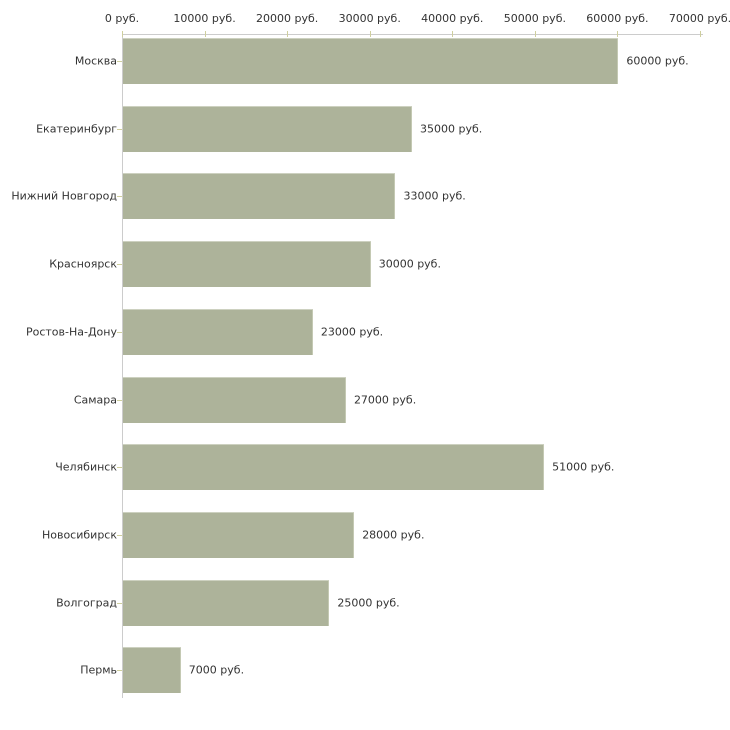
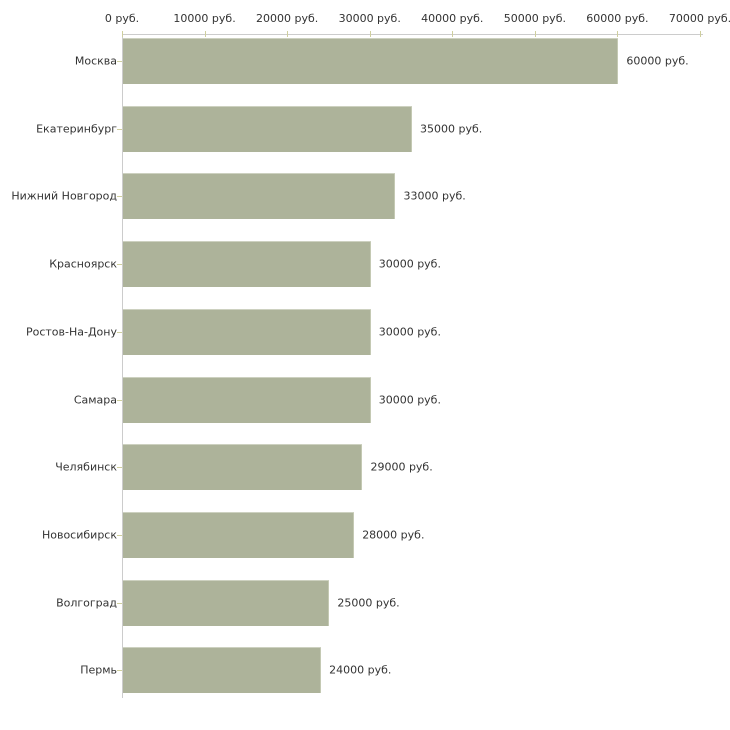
Ростов-На-Дону: 23000 -> 30000
Самара: 27000 -> 30000
Челябинск: 51000 -> 29000
Пермь: 7000 -> 24000
